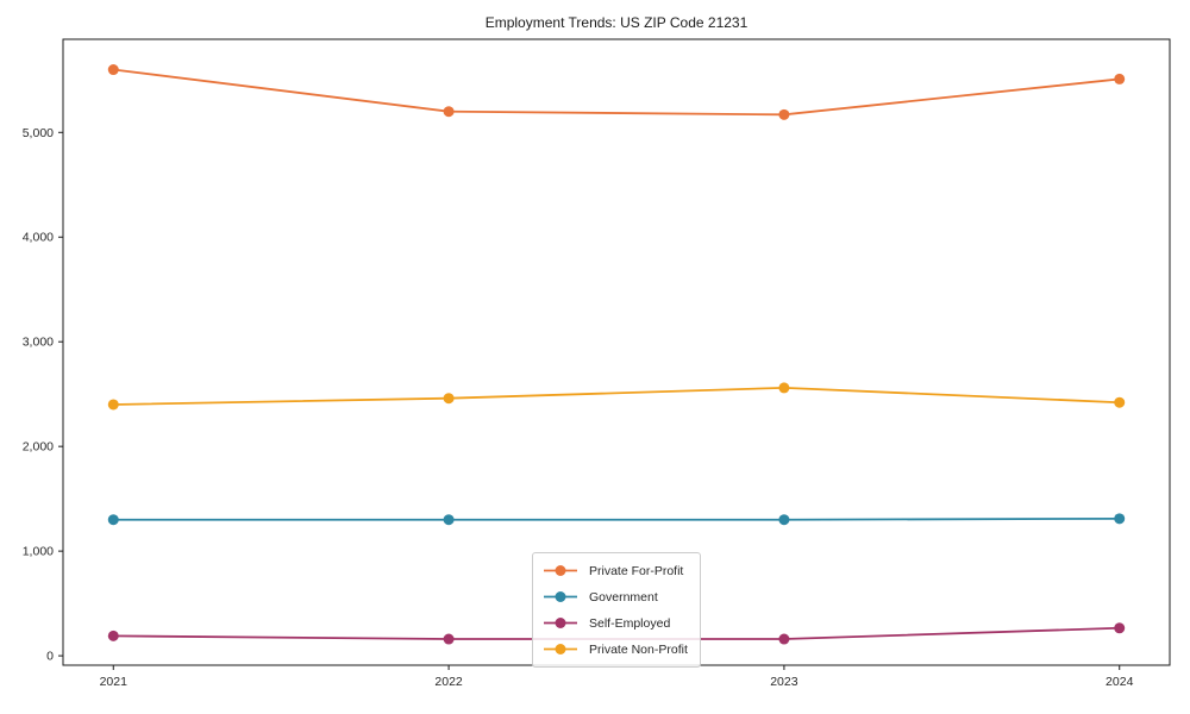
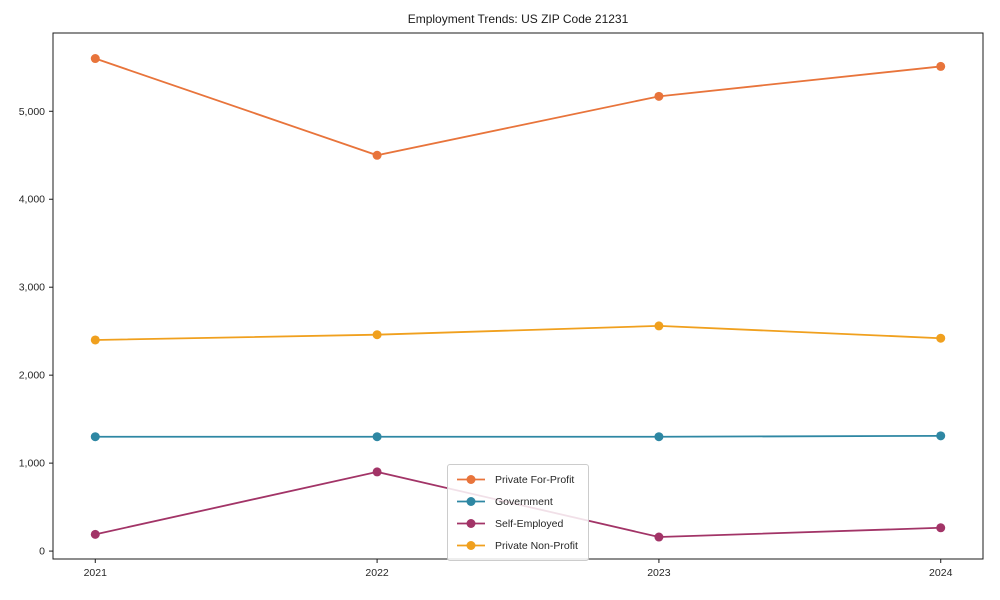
Private For-Profit/2022: 5200 -> 4500
Self-Employed/2022: 200 -> 900
